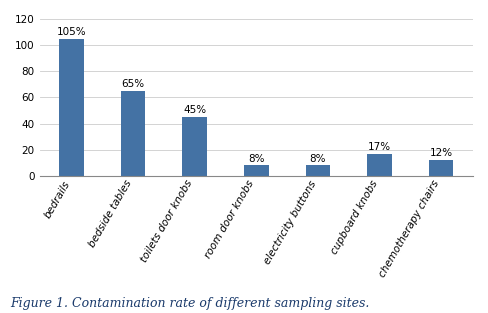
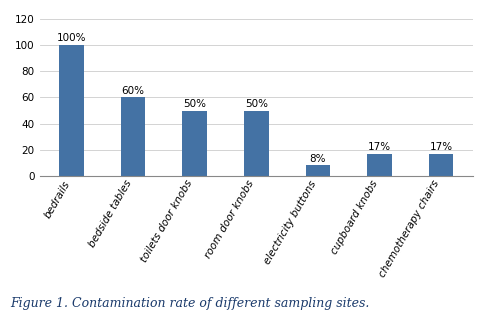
bedrails: 105% -> 100%
bedside tables: 65% -> 60%
toilets door knobs: 45% -> 50%
room door knobs: 8% -> 50%
chemotherapy chairs: 12% -> 17%
